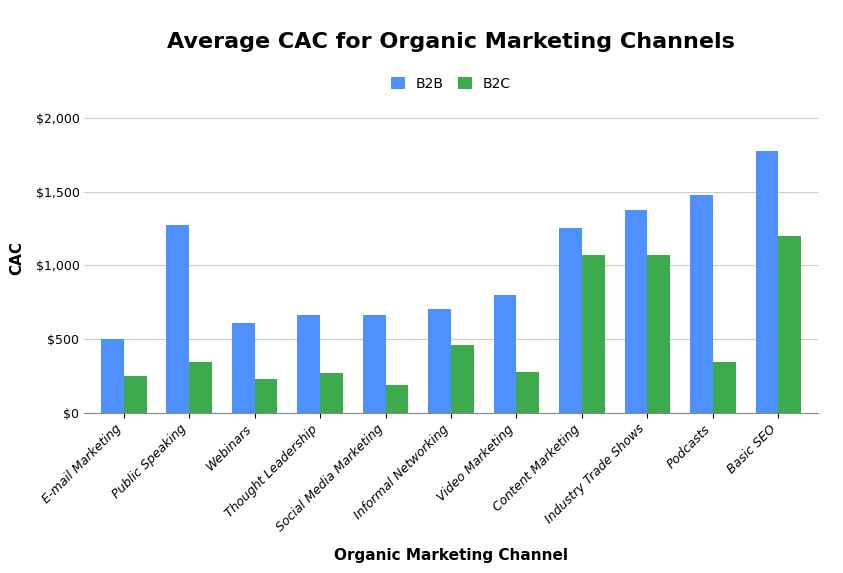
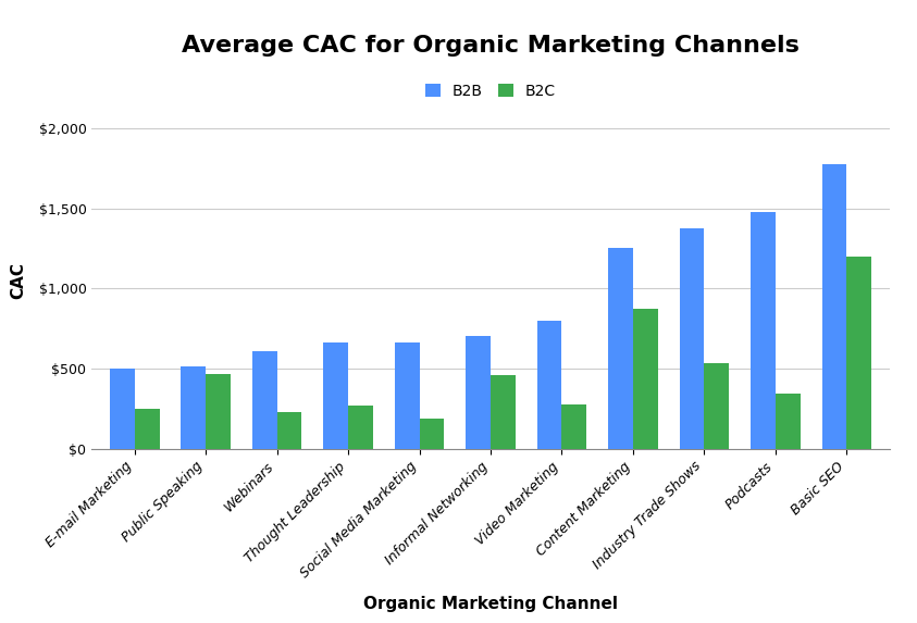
B2B/Public Speaking: $1,270 -> $520
B2C/Public Speaking: $340 -> $460
B2C/Content Marketing: $1,070 -> $880
B2C/Industry Trade Shows: $1,070 -> $540
